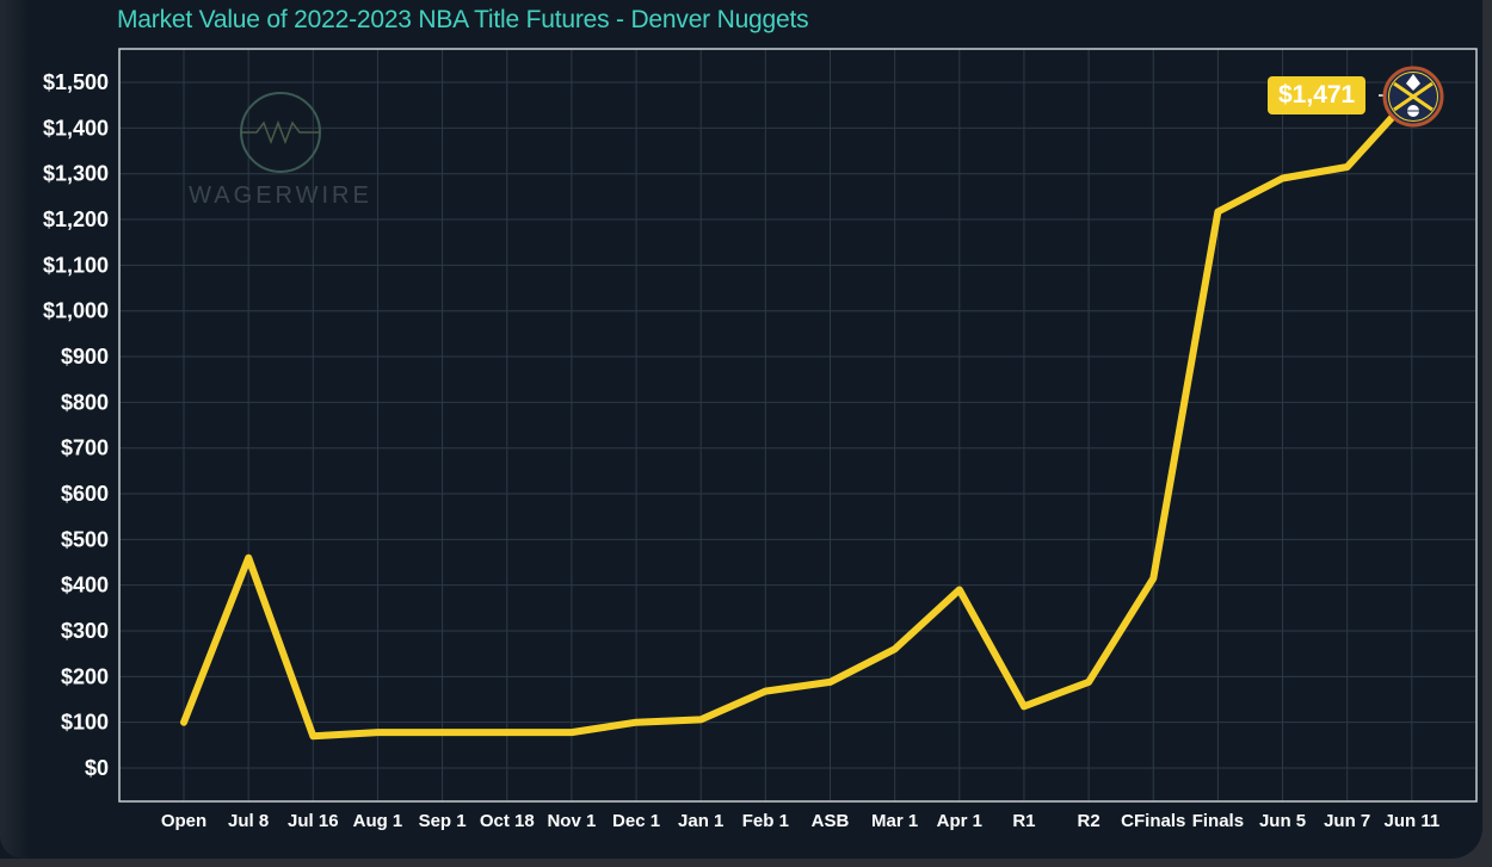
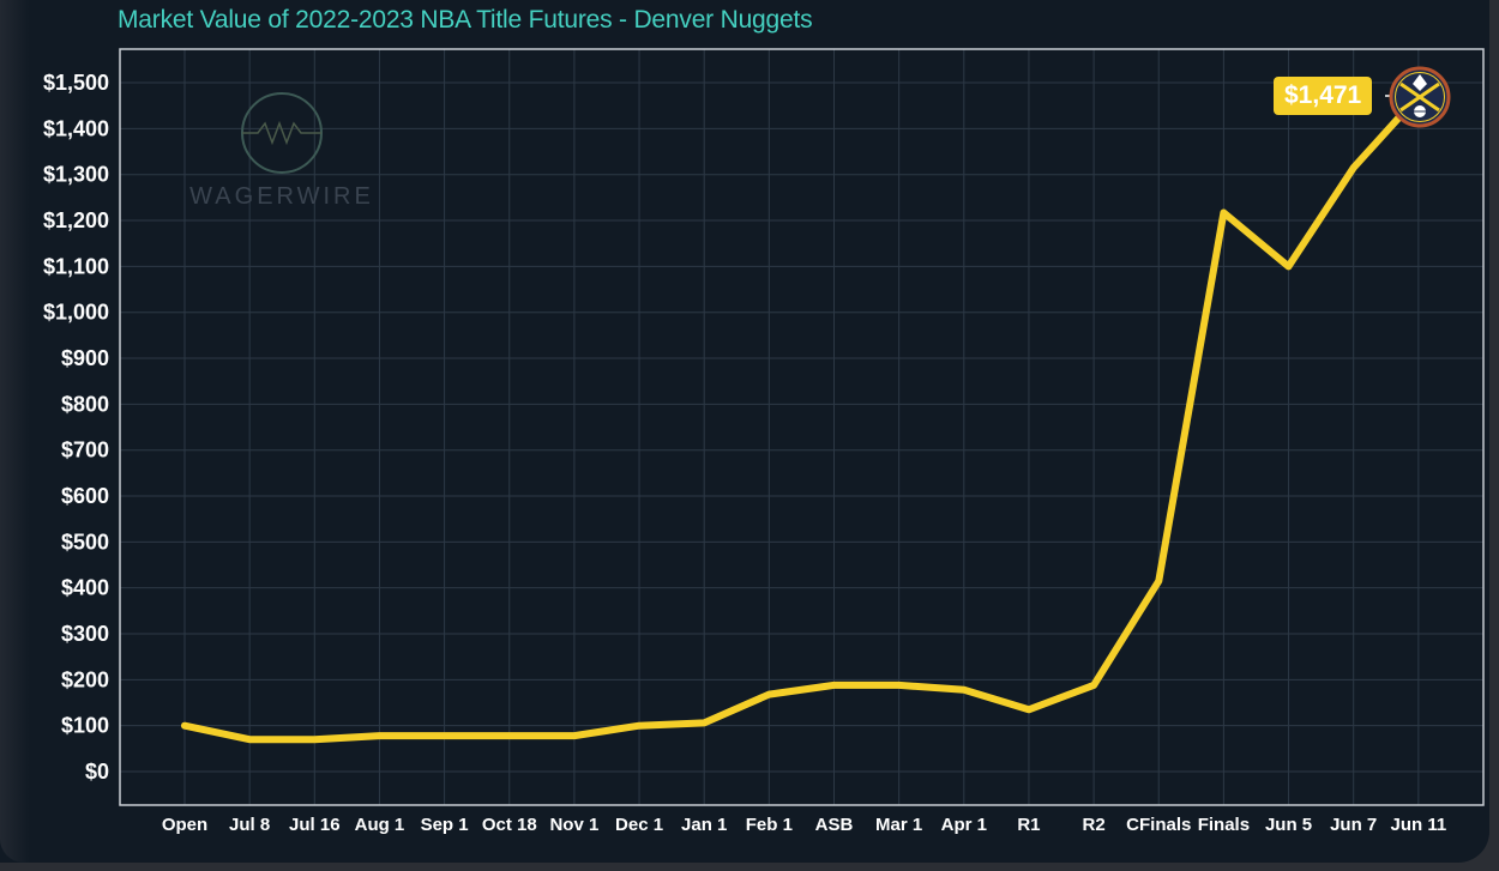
Jul 8: $460 -> $70
Mar 1: $260 -> $190
Apr 1: $390 -> $180
Jun 5: $1290 -> $1100
